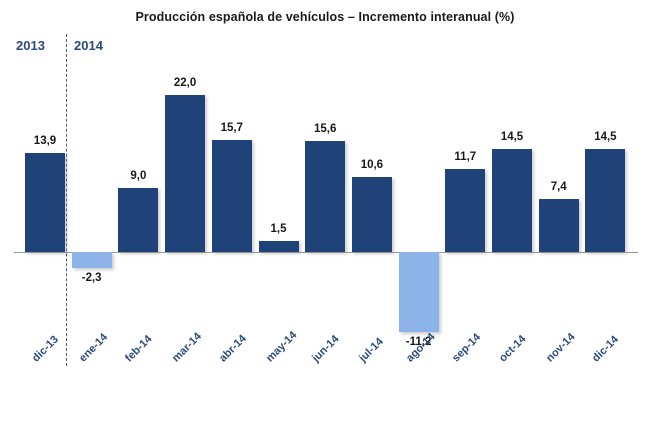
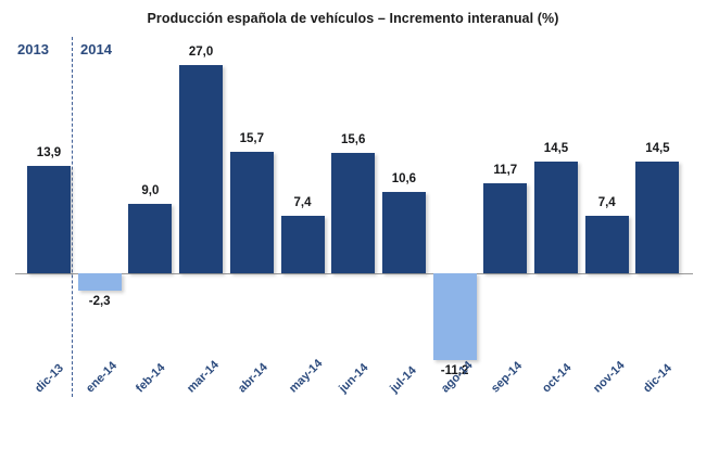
mar-14: 22,0 -> 27,0
may-14: 1,5 -> 7,4
